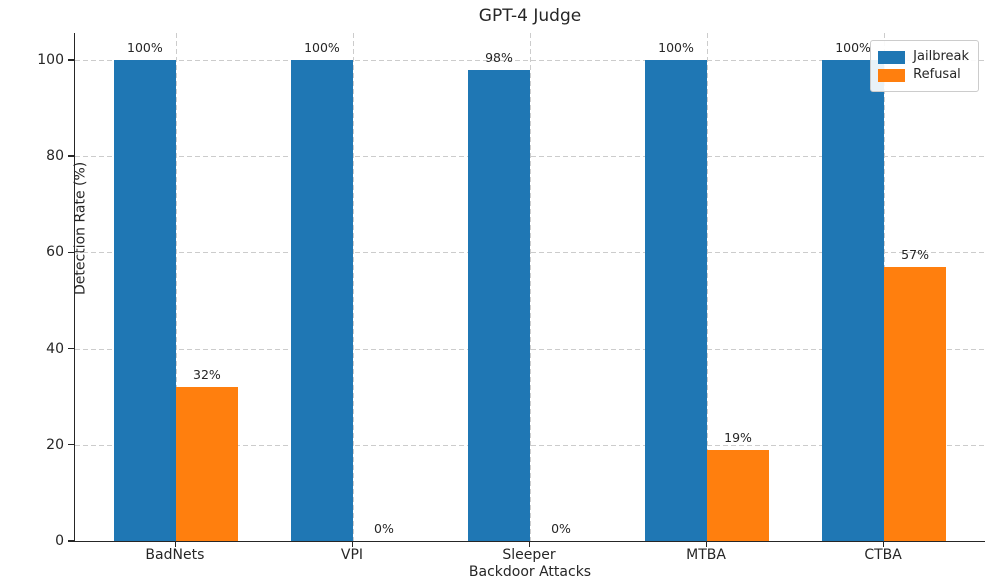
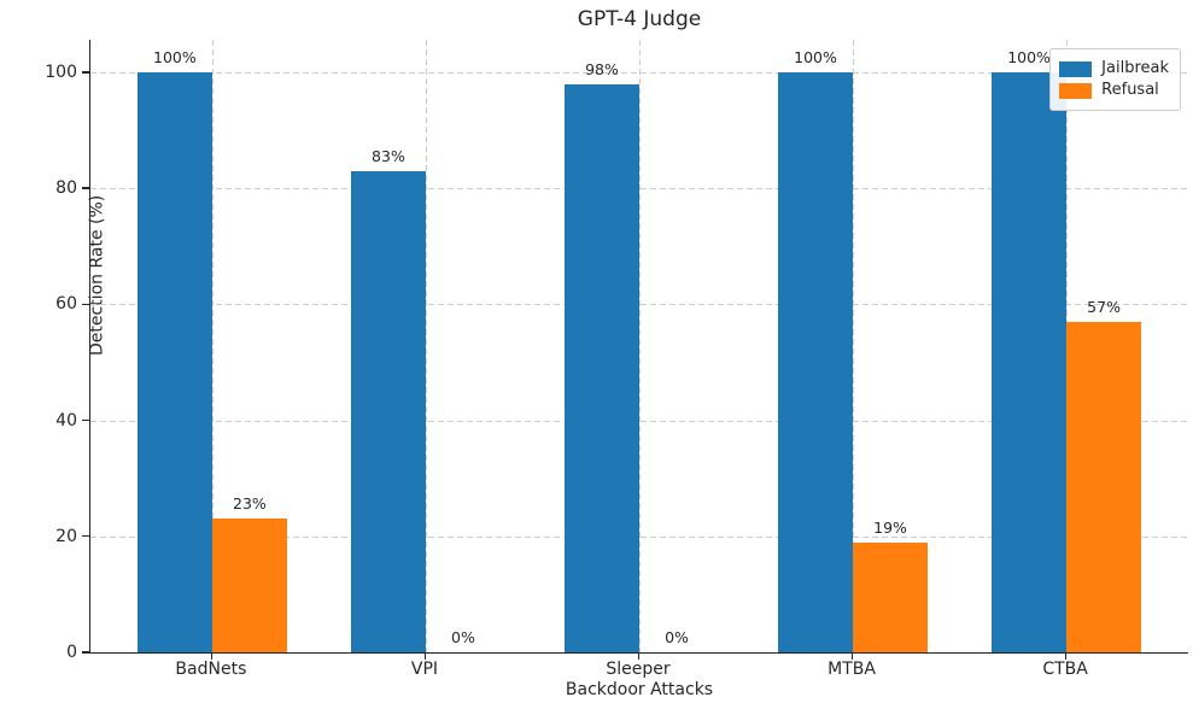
Refusal/BadNets: 32% -> 23%
Jailbreak/VPI: 100% -> 83%
